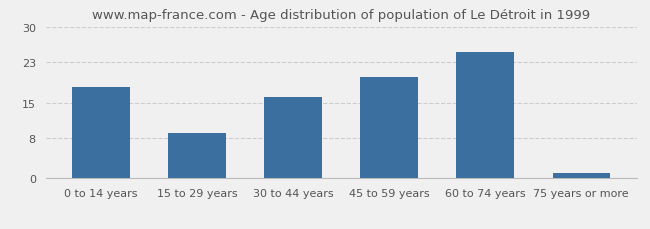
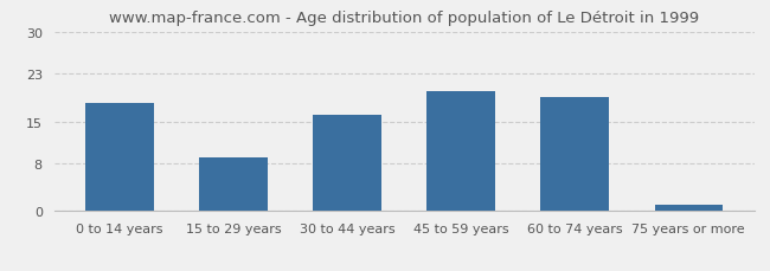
60 to 74 years: 25 -> 19
